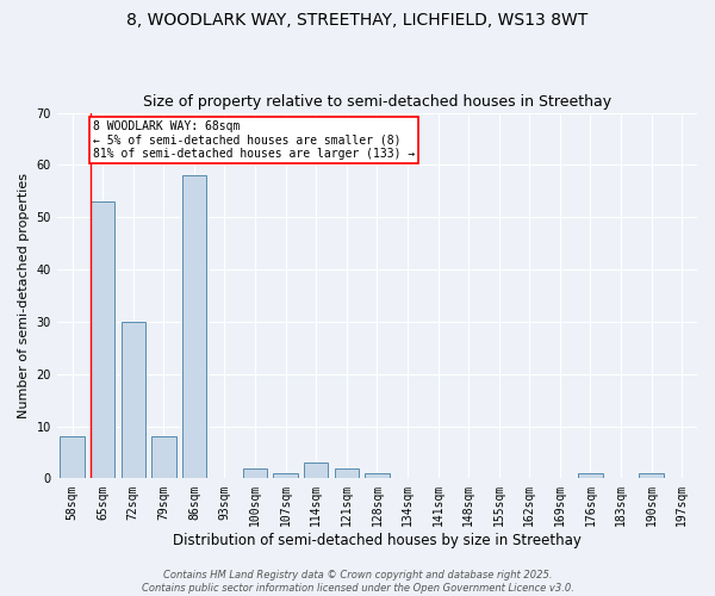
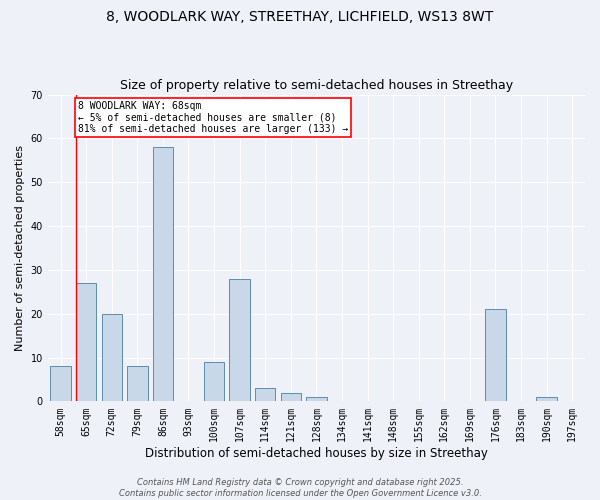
65sqm: 53 -> 27
72sqm: 30 -> 20
100sqm: 2 -> 9
107sqm: 1 -> 28
176sqm: 1 -> 21
